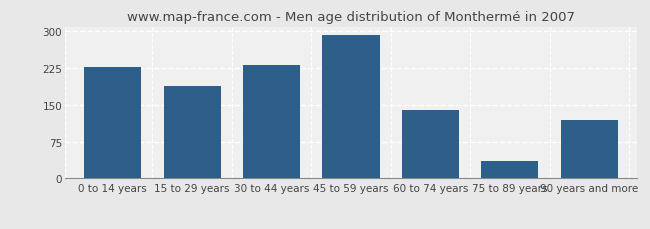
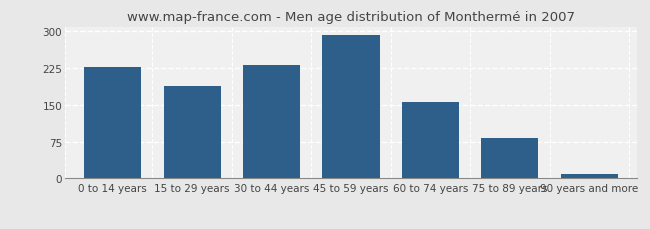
60 to 74 years: 140 -> 157
75 to 89 years: 35 -> 83
90 years and more: 120 -> 9
